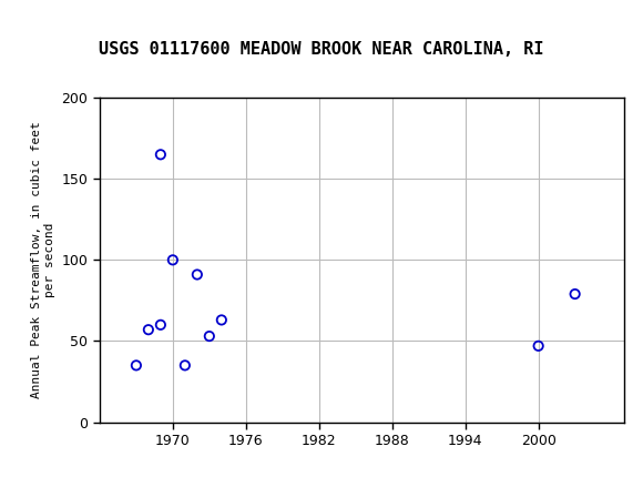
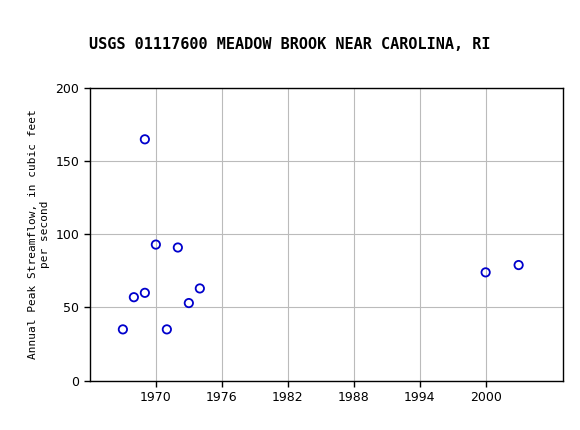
1970: 100 -> 93
2000: 47 -> 74
